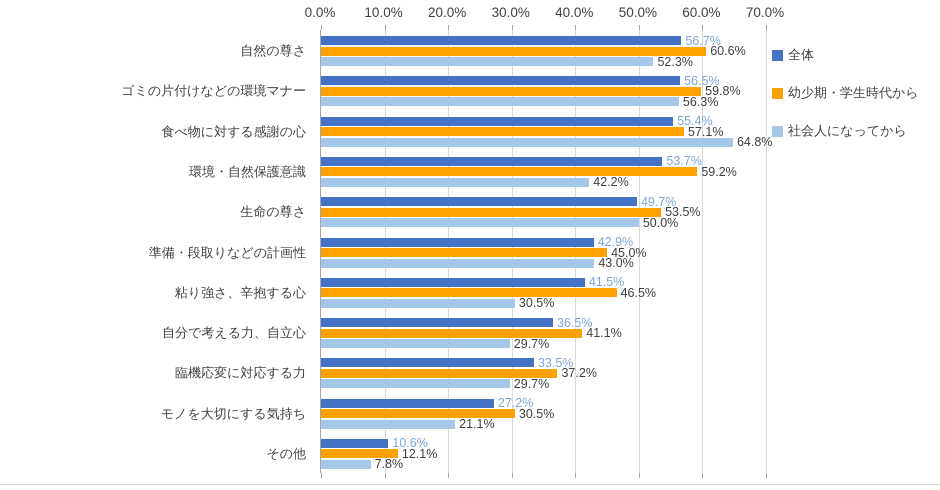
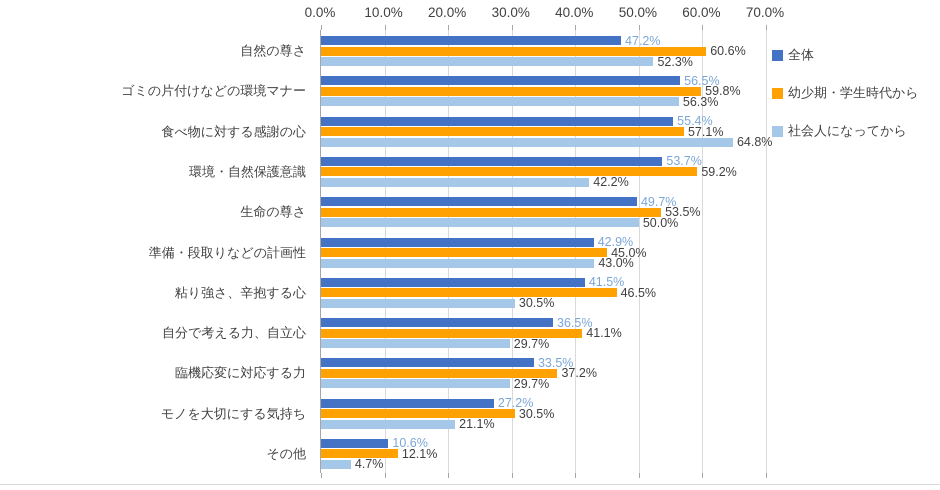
全体/自然の尊さ: 56.7% -> 47.2%
社会人になってから/その他: 7.8% -> 4.7%
